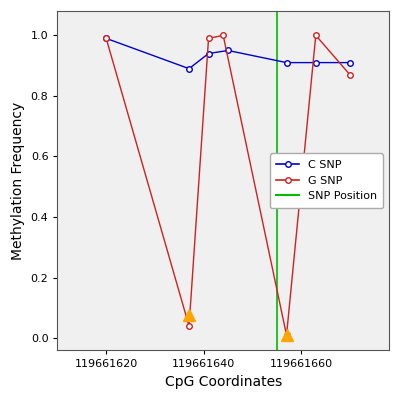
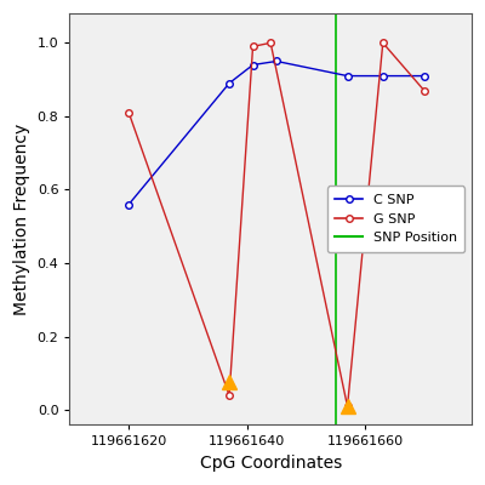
C SNP/119661620: 0.99 -> 0.56
G SNP/119661620: 0.99 -> 0.81
